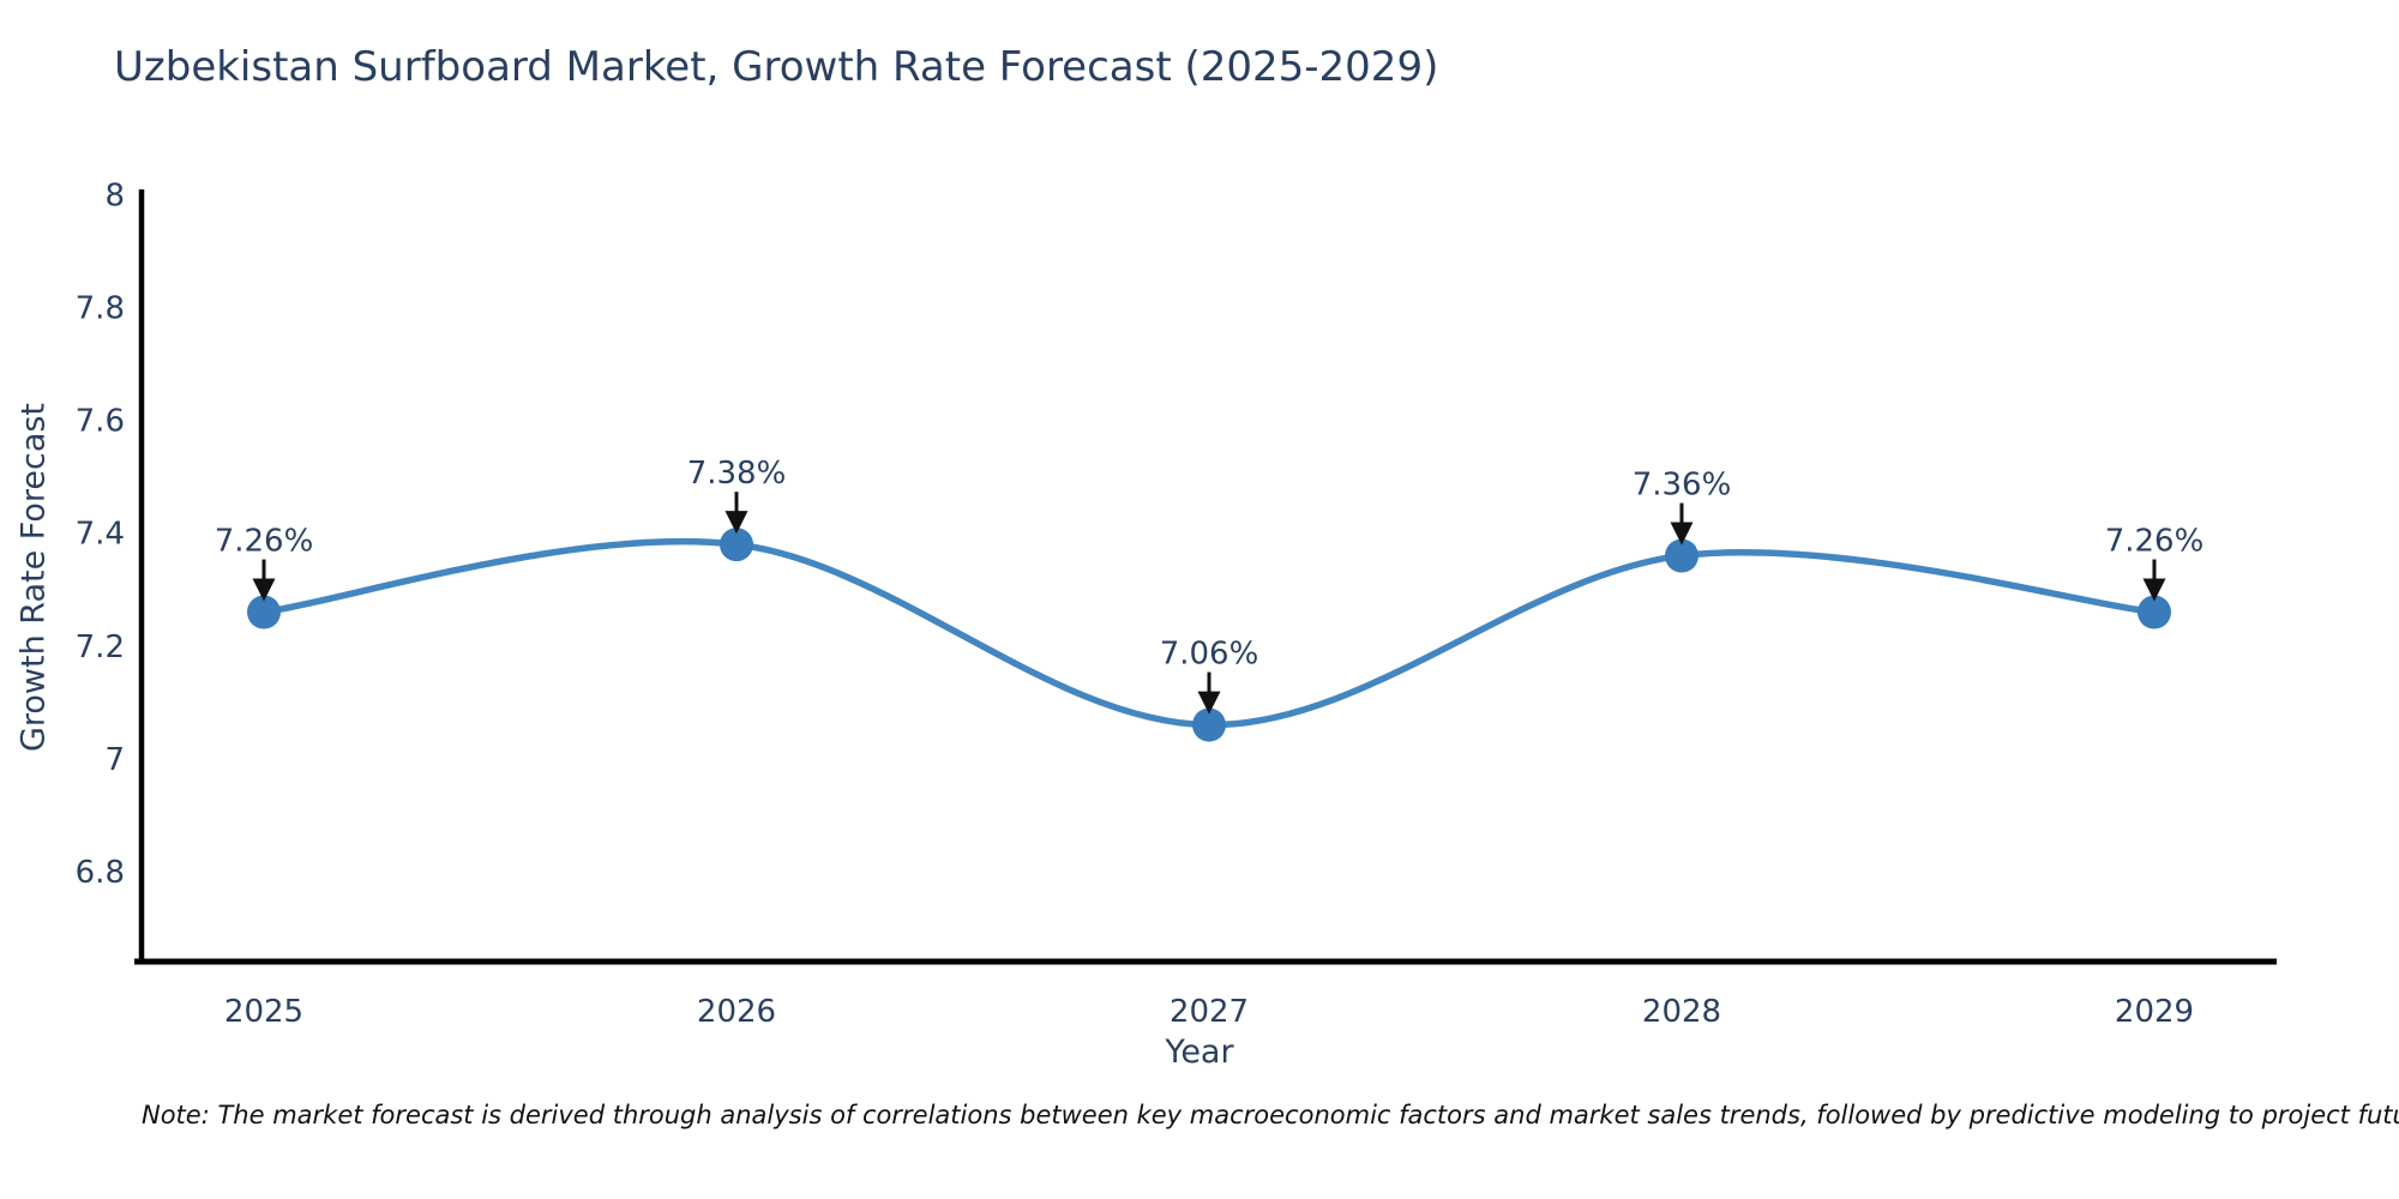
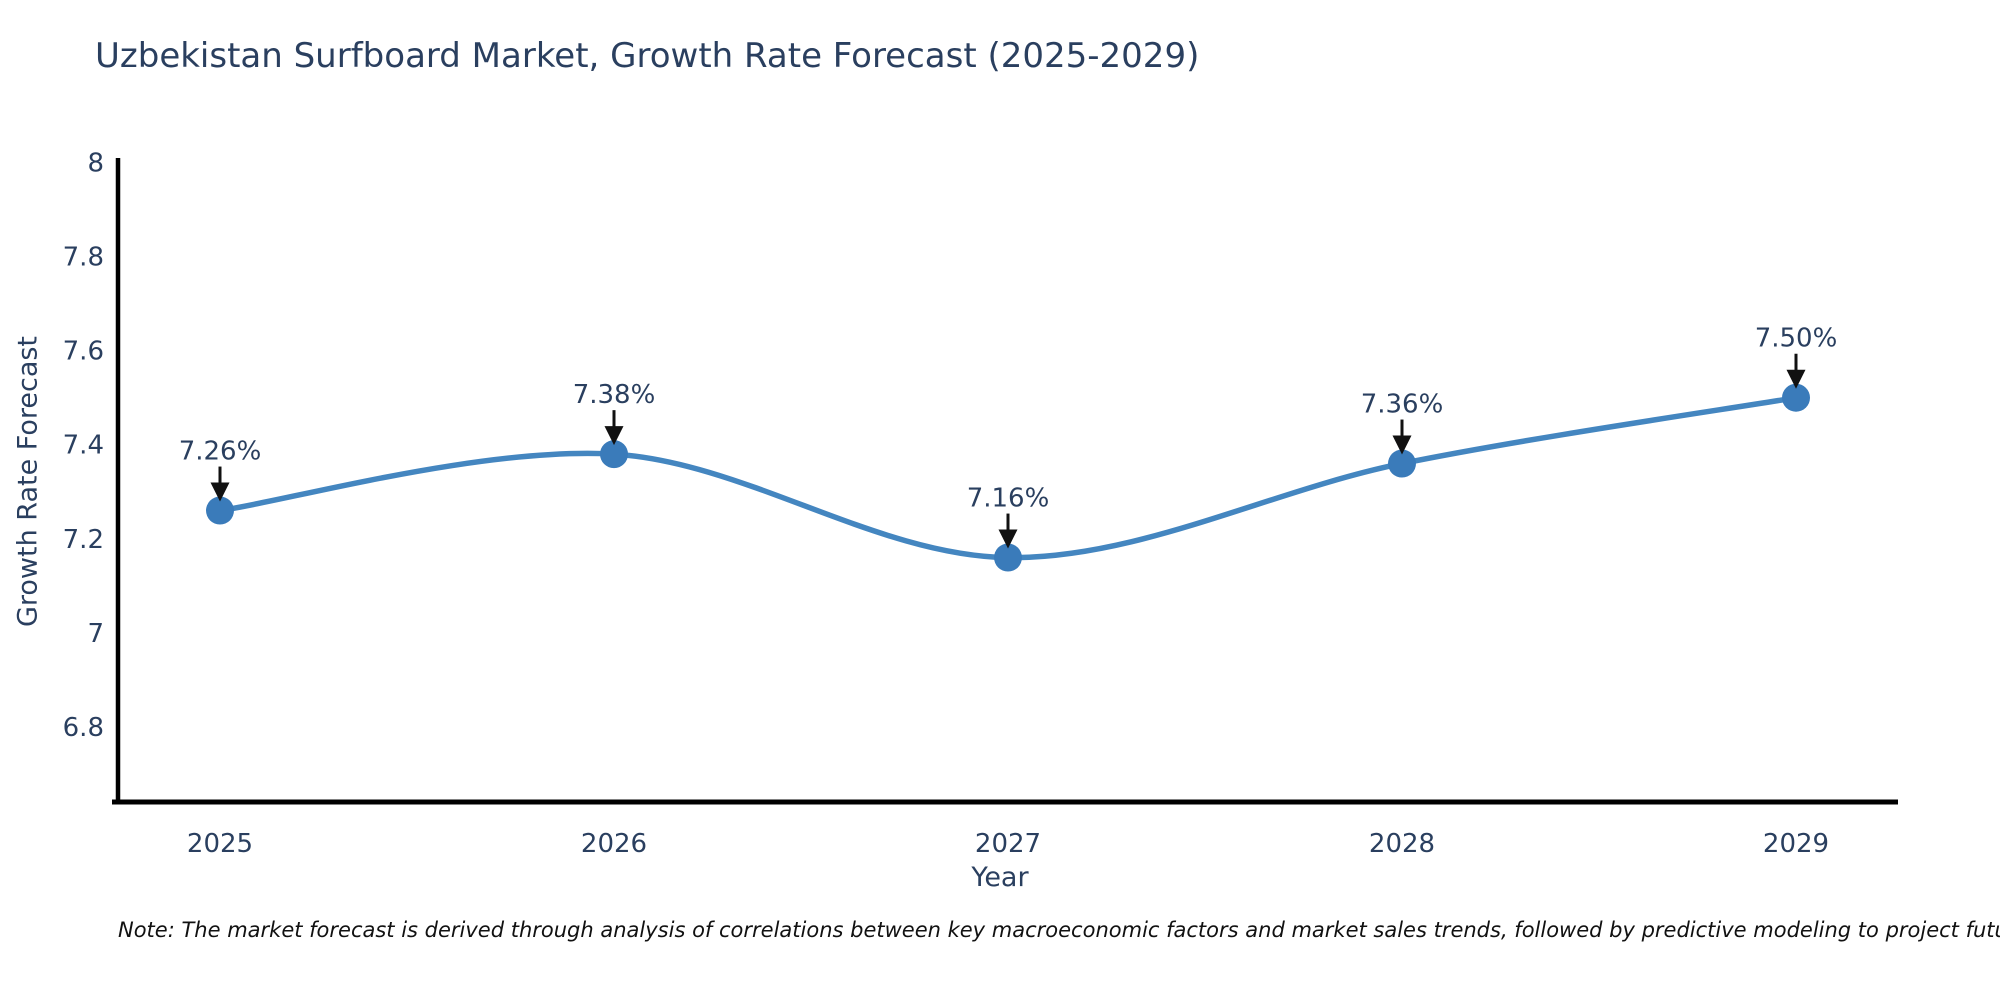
2027: 7.06% -> 7.16%
2029: 7.26% -> 7.50%
